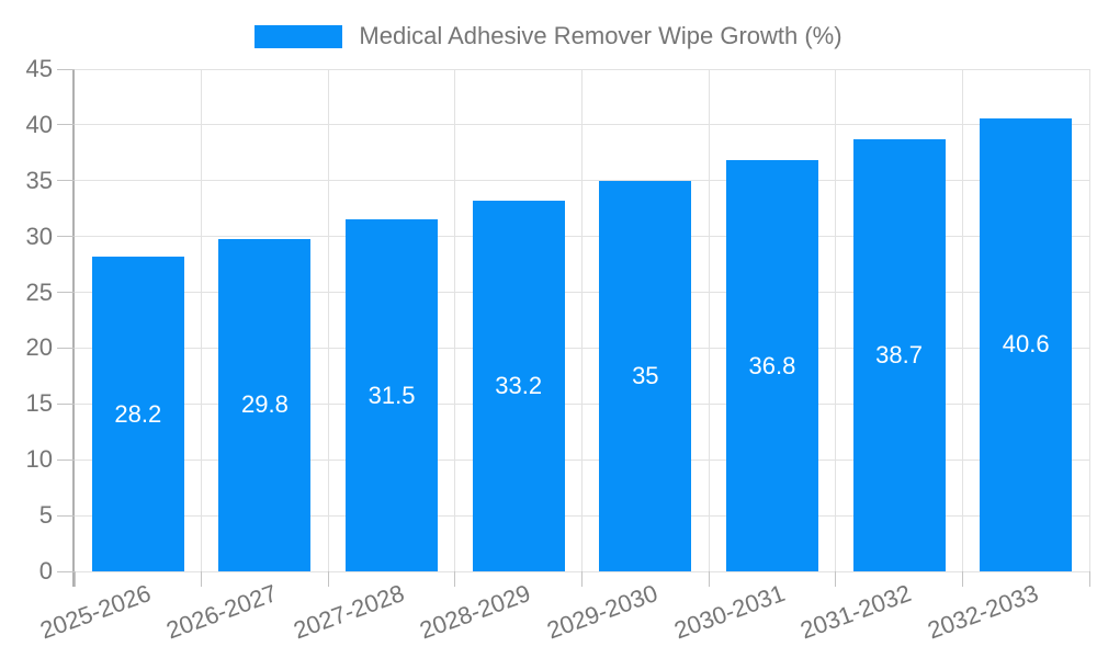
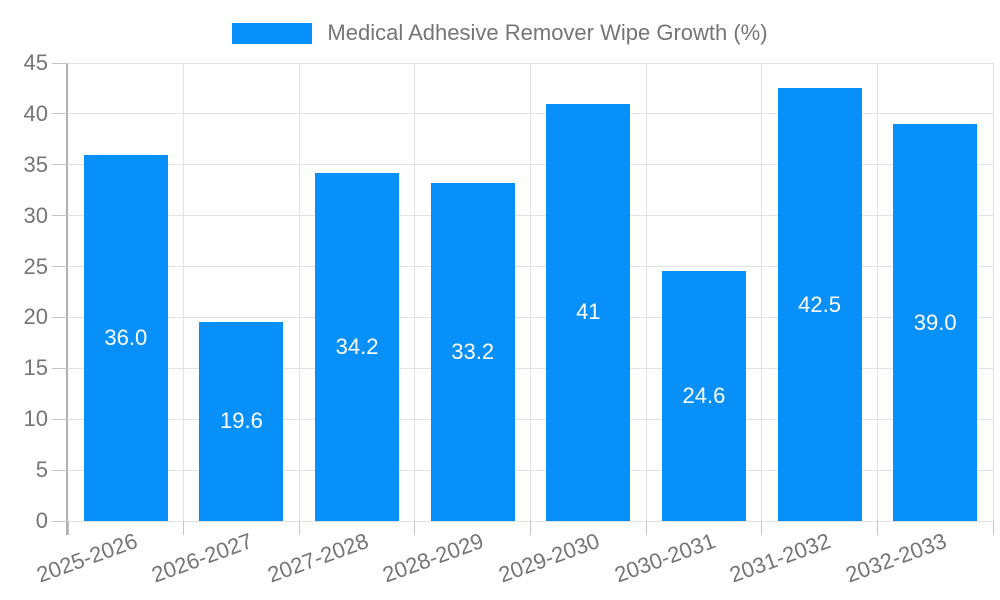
2025-2026: 28.2 -> 36.0
2026-2027: 29.8 -> 19.6
2027-2028: 31.5 -> 34.2
2029-2030: 35 -> 41
2030-2031: 36.8 -> 24.6
2031-2032: 38.7 -> 42.5
2032-2033: 40.6 -> 39.0
